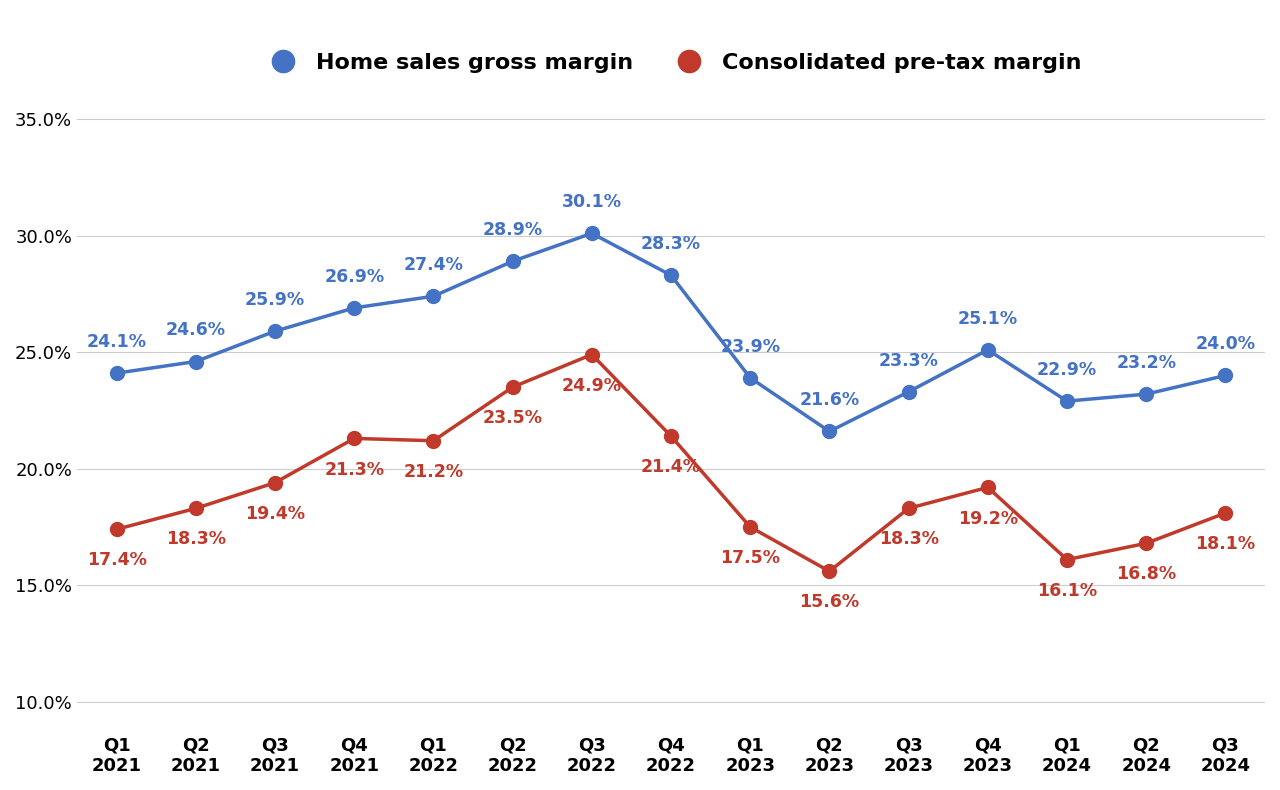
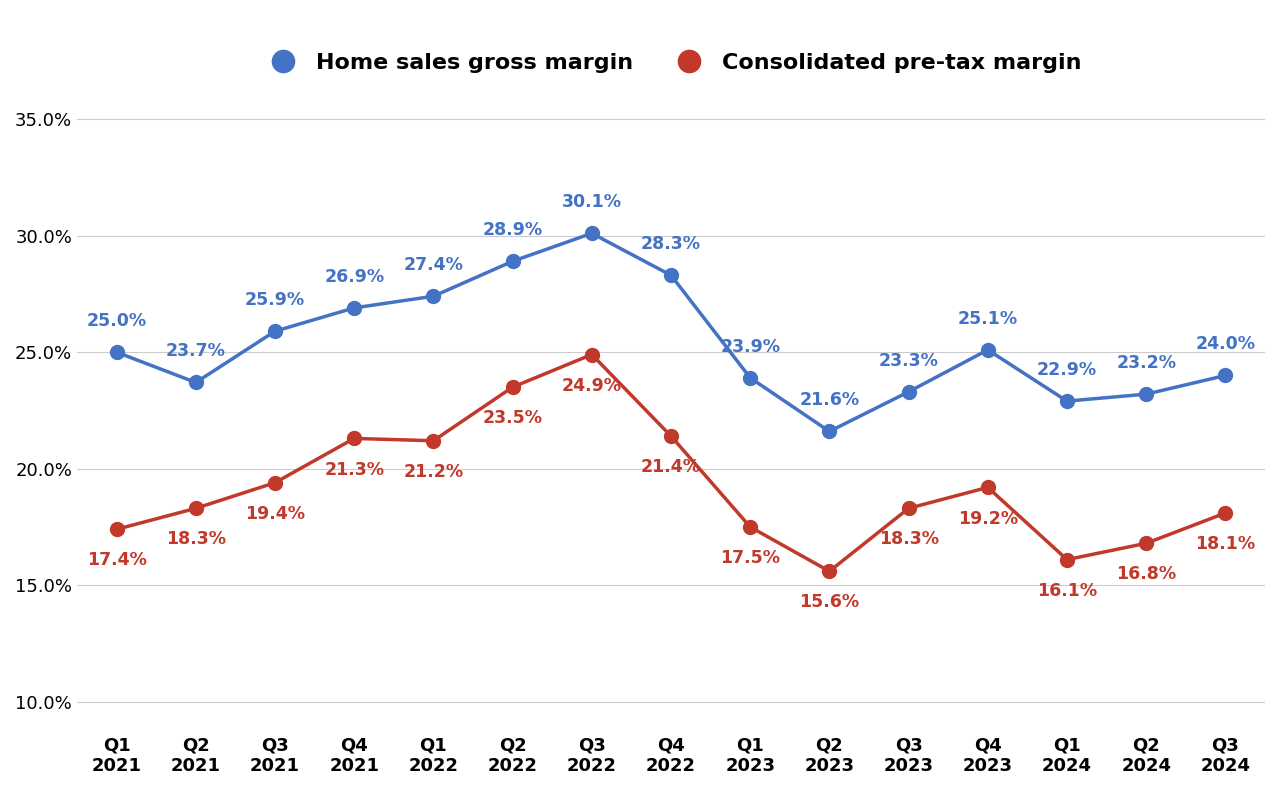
Home sales gross margin/Q1 2021: 24.1% -> 25.0%
Home sales gross margin/Q2 2021: 24.6% -> 23.7%
